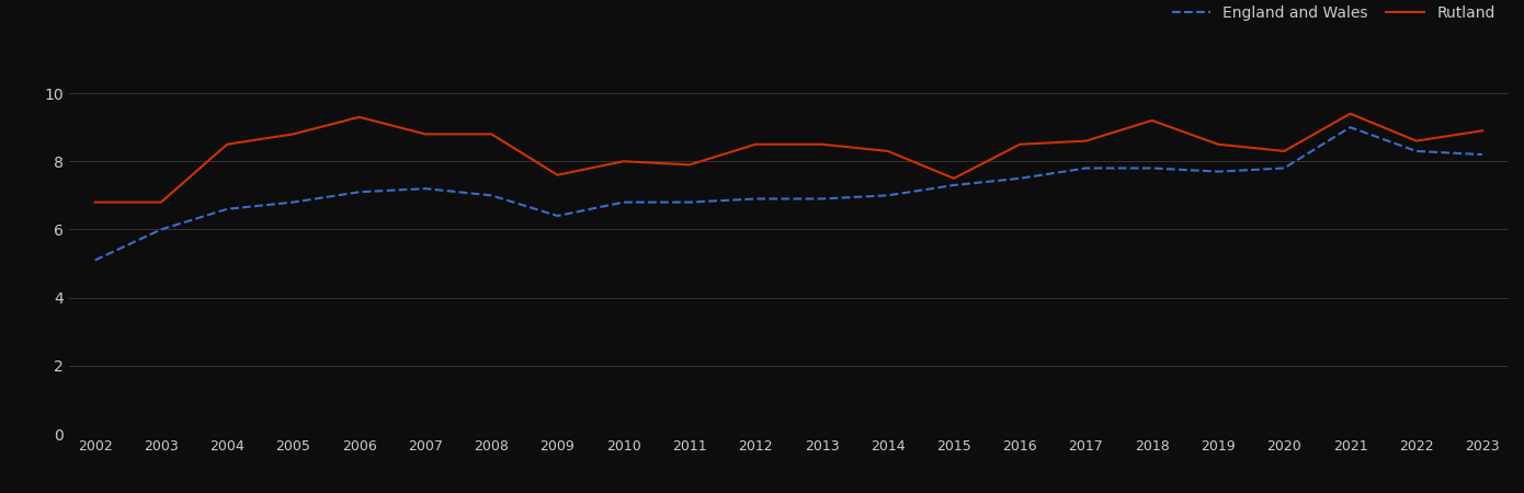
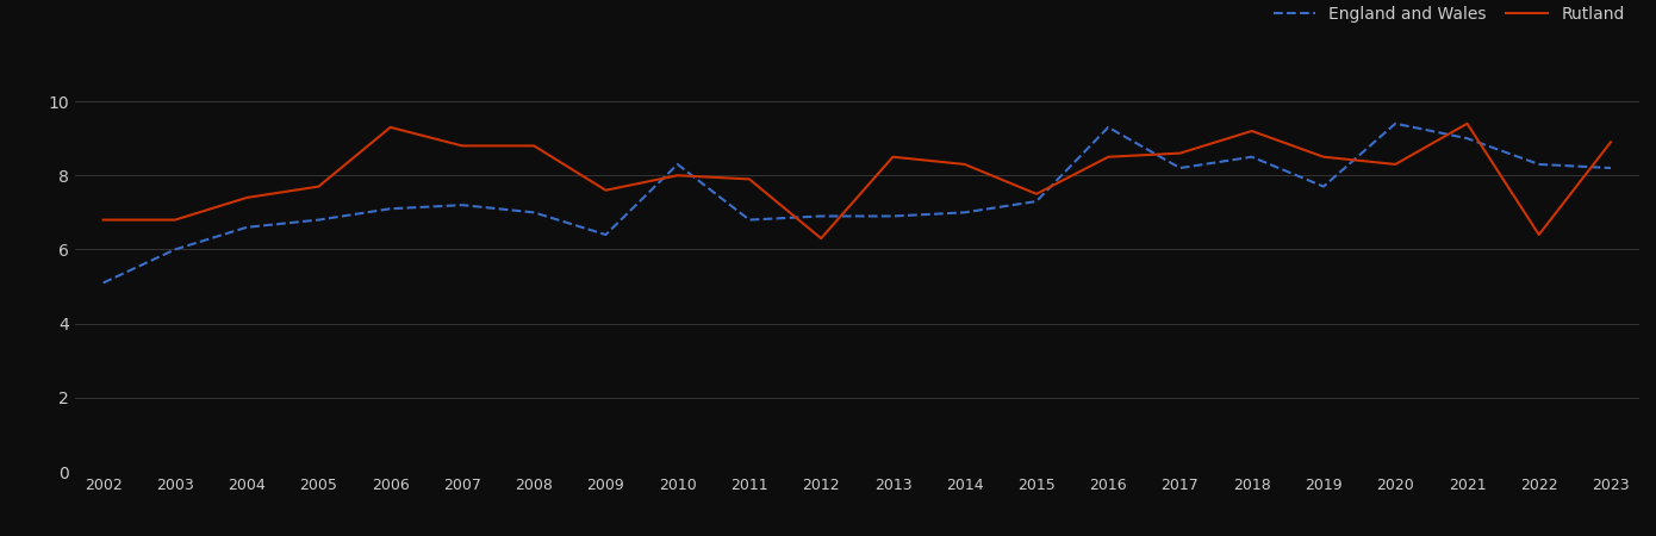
Rutland/2004: 8.5 -> 7.4
Rutland/2005: 8.8 -> 7.7
England and Wales/2010: 6.8 -> 8.3
Rutland/2012: 8.5 -> 6.3
England and Wales/2016: 7.5 -> 9.3
England and Wales/2017: 7.8 -> 8.2
England and Wales/2018: 7.8 -> 8.5
England and Wales/2020: 7.8 -> 9.4
Rutland/2022: 8.6 -> 6.4
